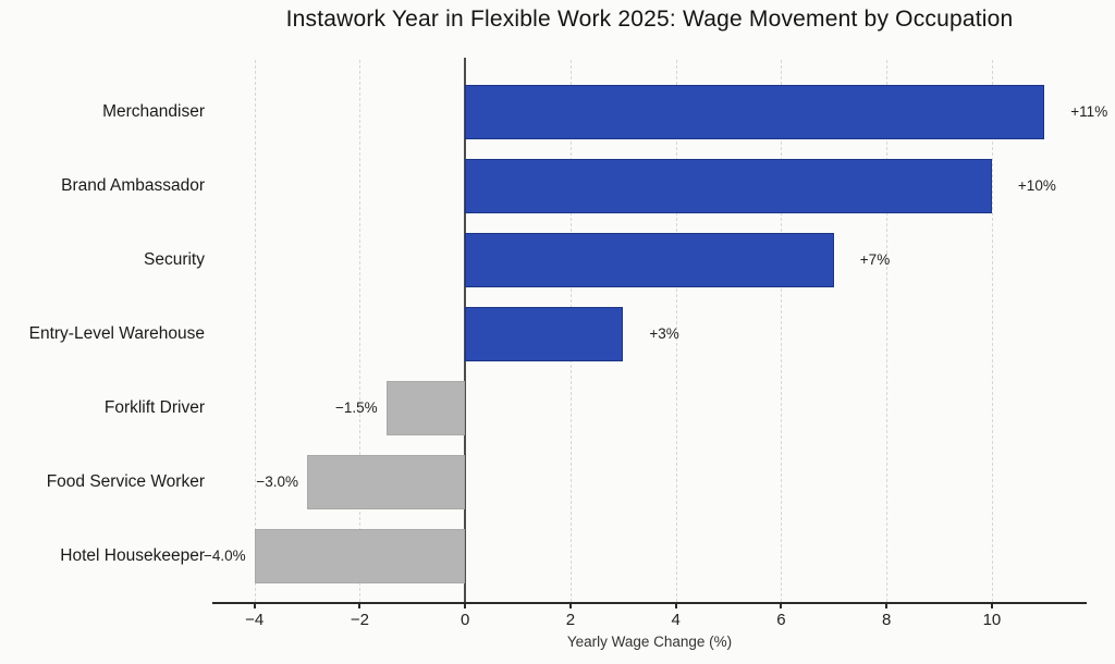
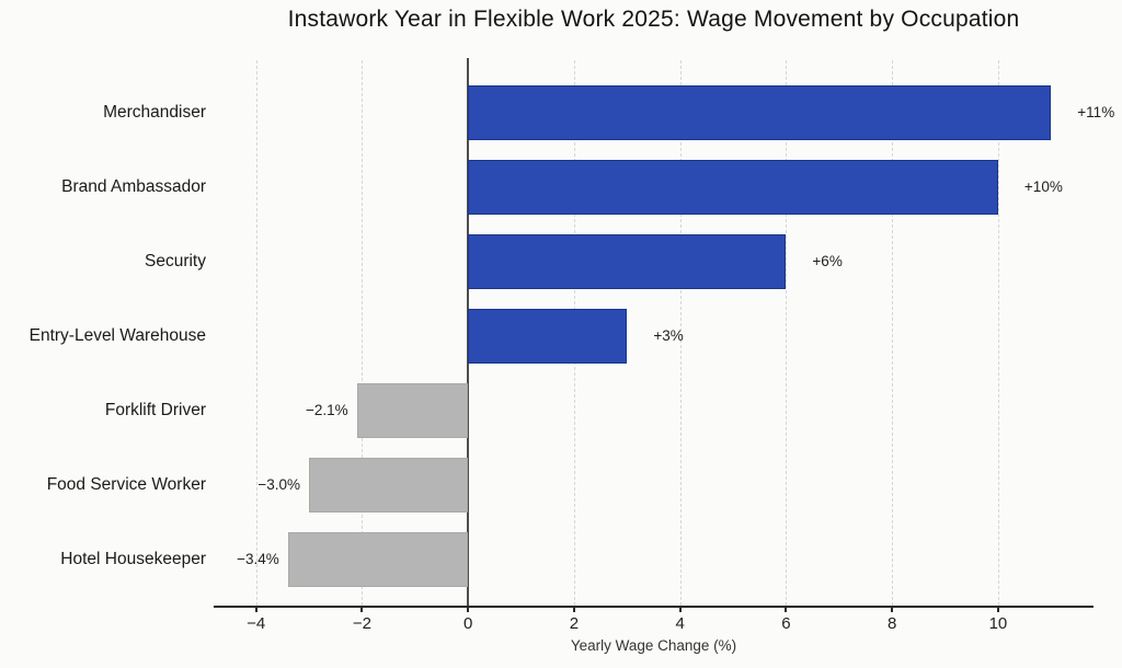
Security: +7% -> +6%
Forklift Driver: −1.5% -> −2.1%
Hotel Housekeeper: −4.0% -> −3.4%
